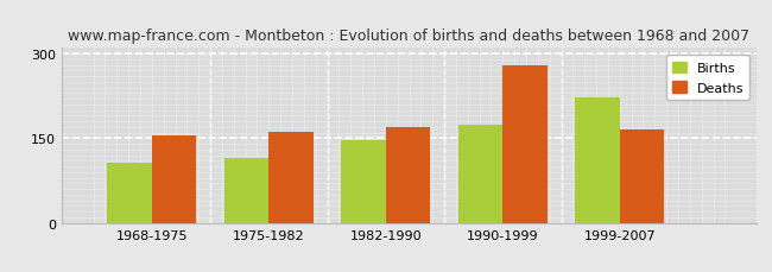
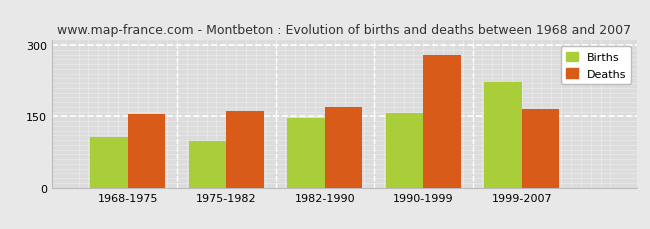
Births/1975-1982: 115 -> 98
Births/1990-1999: 175 -> 157
